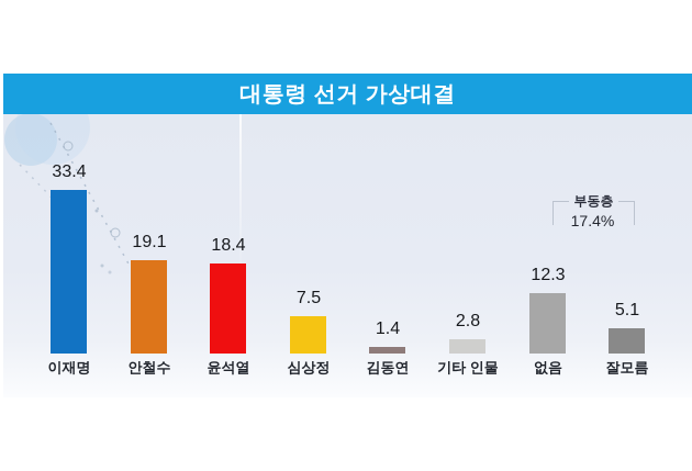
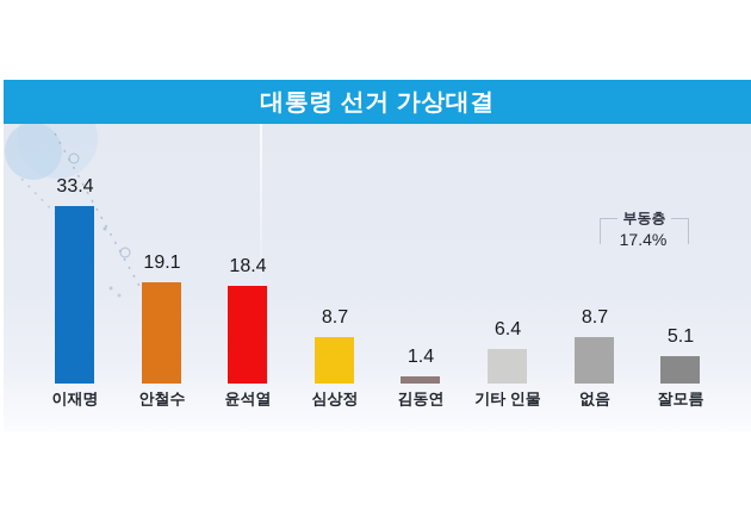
심상정: 7.5 -> 8.7
기타 인물: 2.8 -> 6.4
없음: 12.3 -> 8.7
